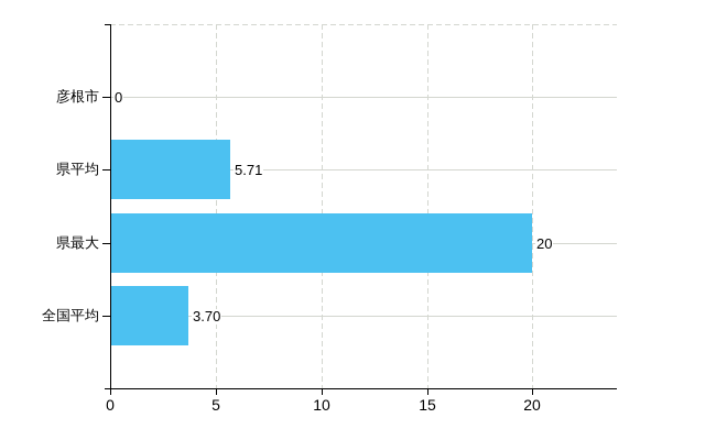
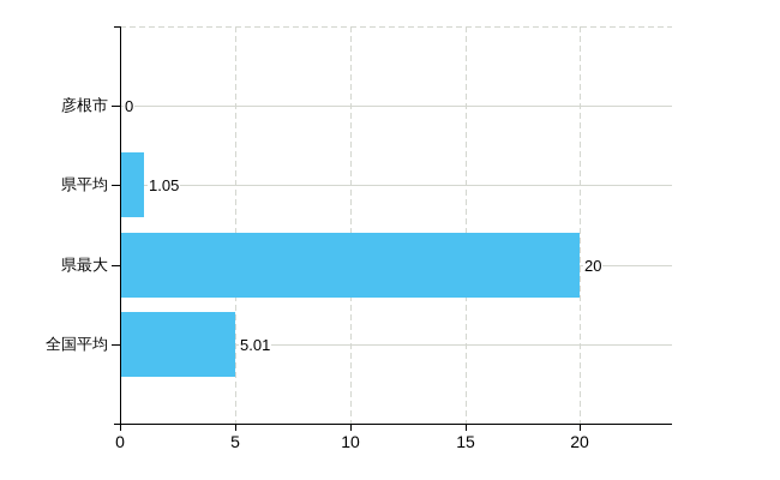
県平均: 5.71 -> 1.05
全国平均: 3.70 -> 5.01
